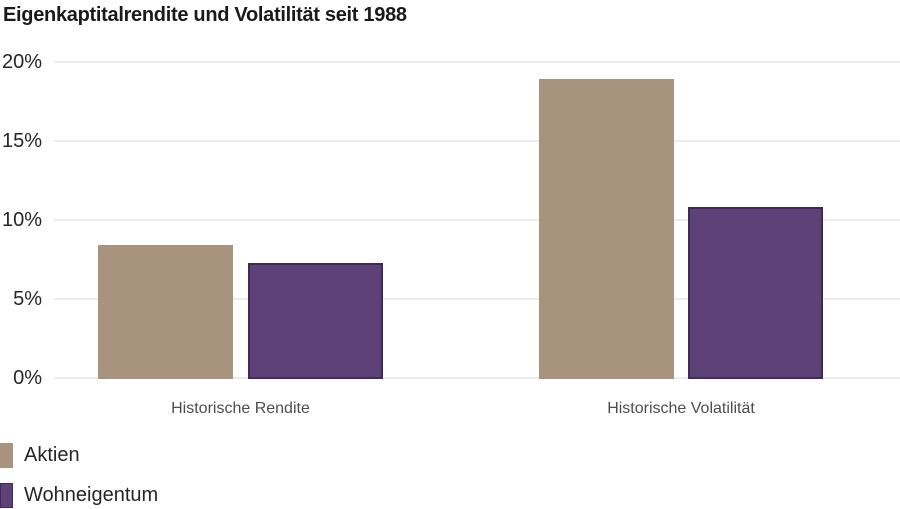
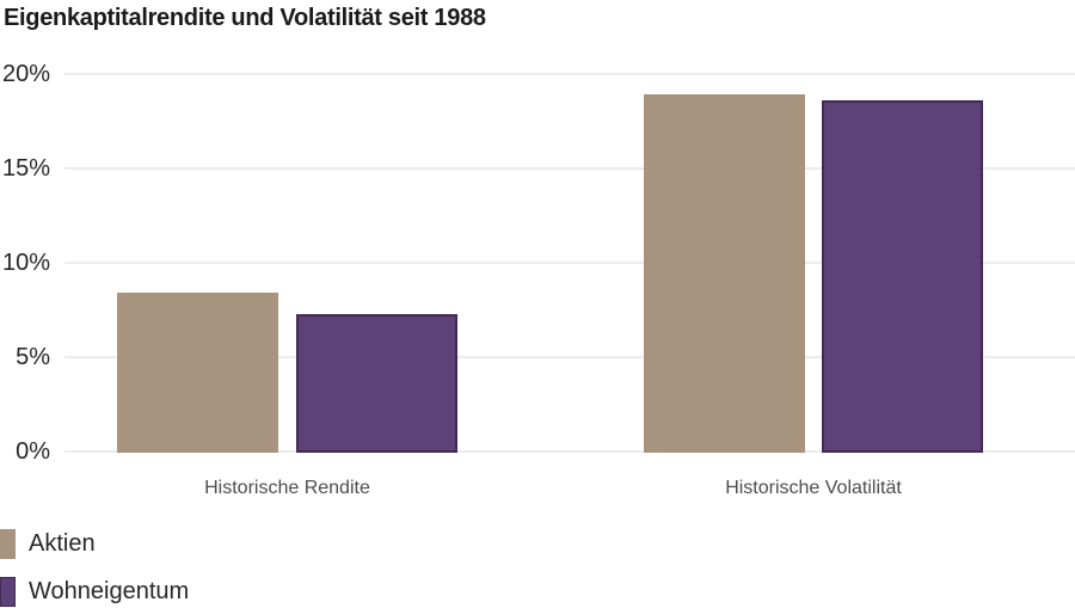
Wohneigentum/Historische Volatilität: 10.8% -> 18.6%
